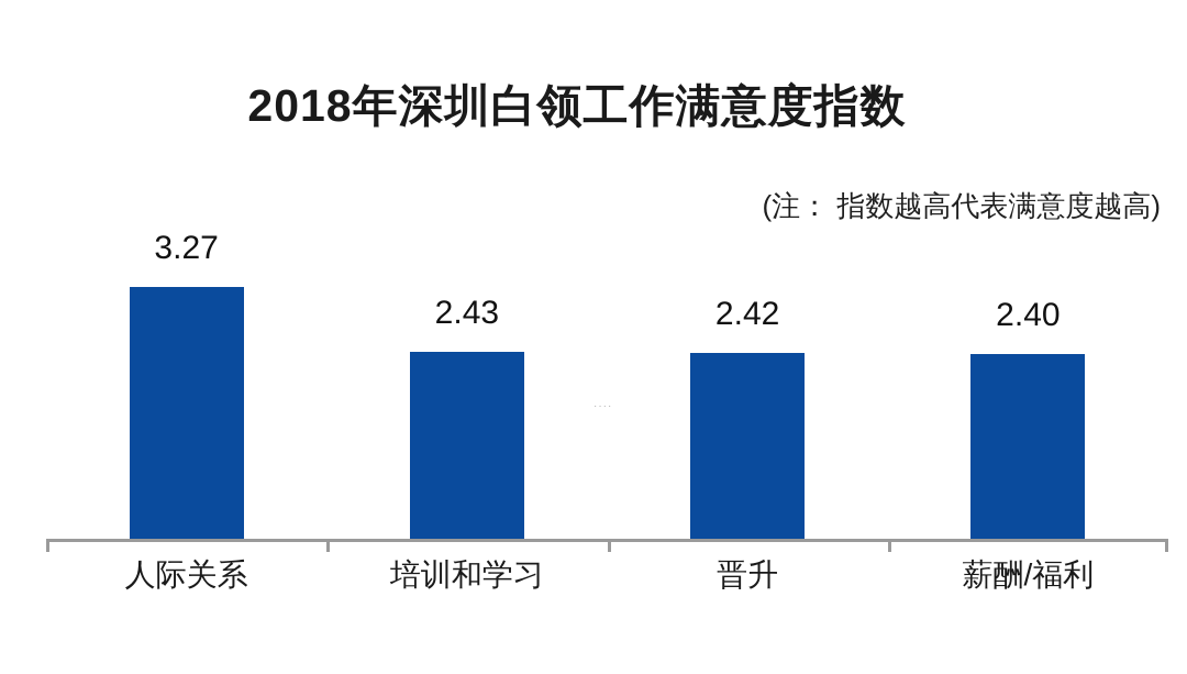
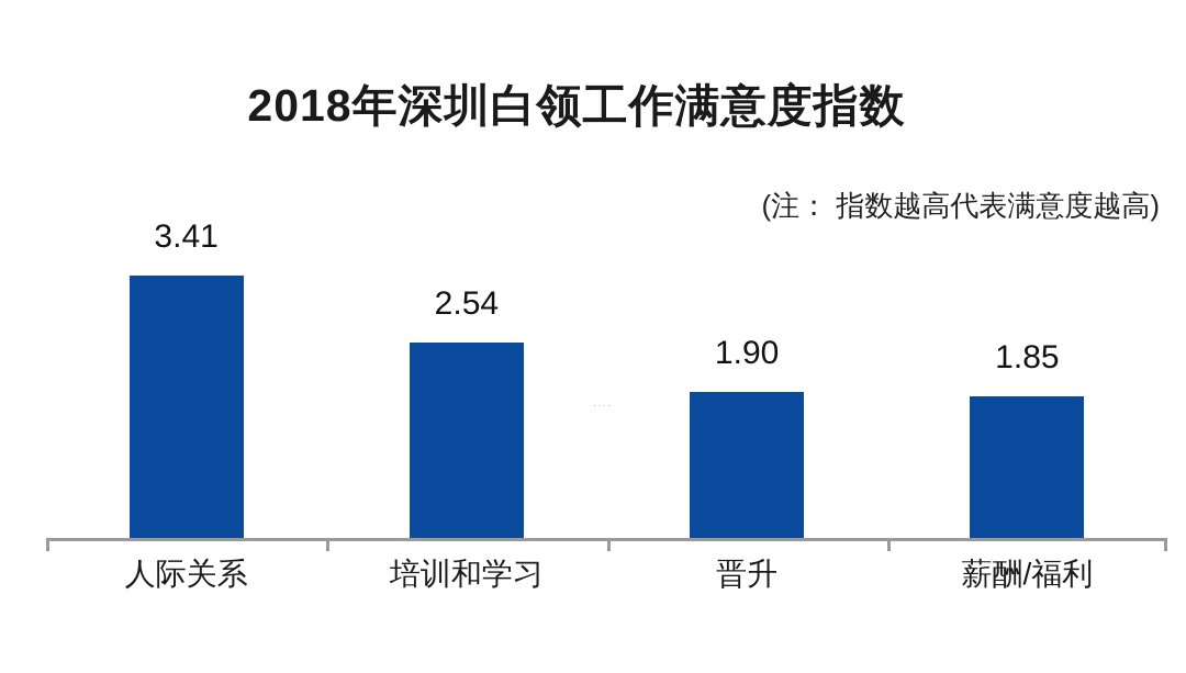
人际关系: 3.27 -> 3.41
培训和学习: 2.43 -> 2.54
晋升: 2.42 -> 1.90
薪酬/福利: 2.40 -> 1.85
